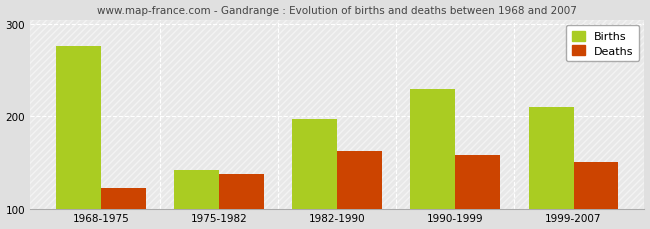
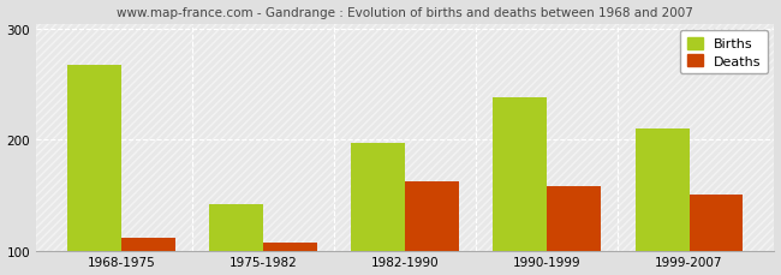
Births/1968-1975: 276 -> 268
Deaths/1968-1975: 122 -> 112
Deaths/1975-1982: 138 -> 107
Births/1990-1999: 230 -> 238
